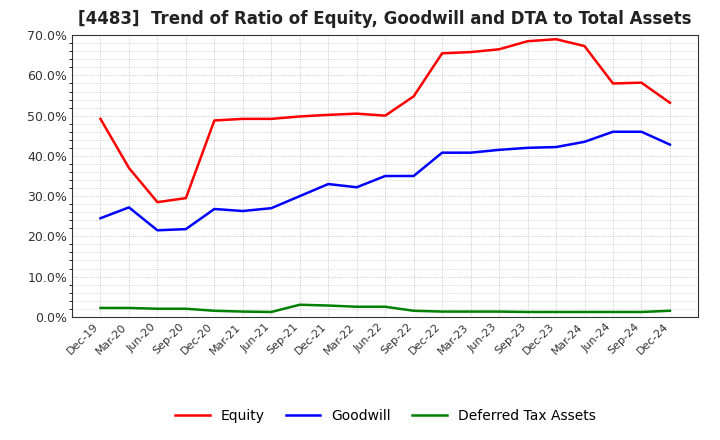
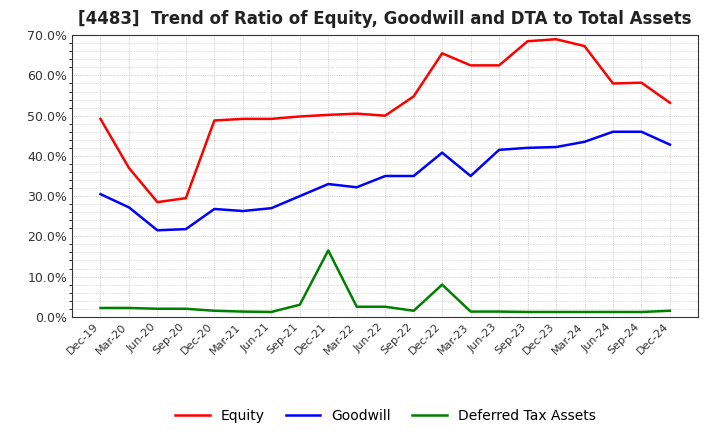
Goodwill/Dec-19: 24.5% -> 30.5%
Deferred Tax Assets/Dec-21: 2.8% -> 16.5%
Deferred Tax Assets/Dec-22: 1.3% -> 8.0%
Equity/Mar-23: 65.8% -> 62.5%
Goodwill/Mar-23: 40.8% -> 35.0%
Equity/Jun-23: 66.5% -> 62.5%
